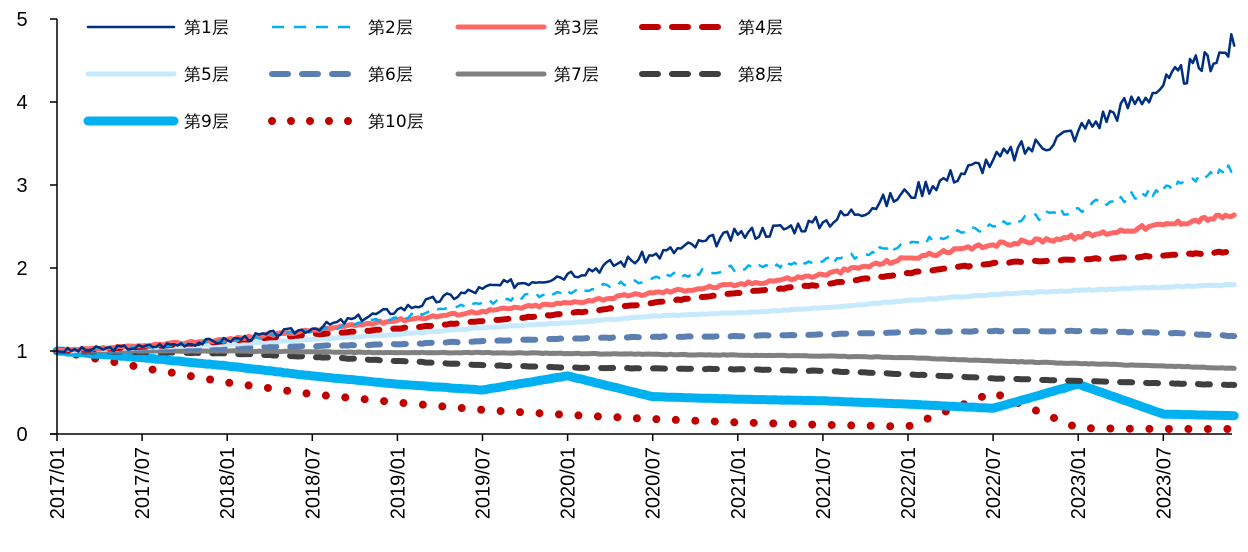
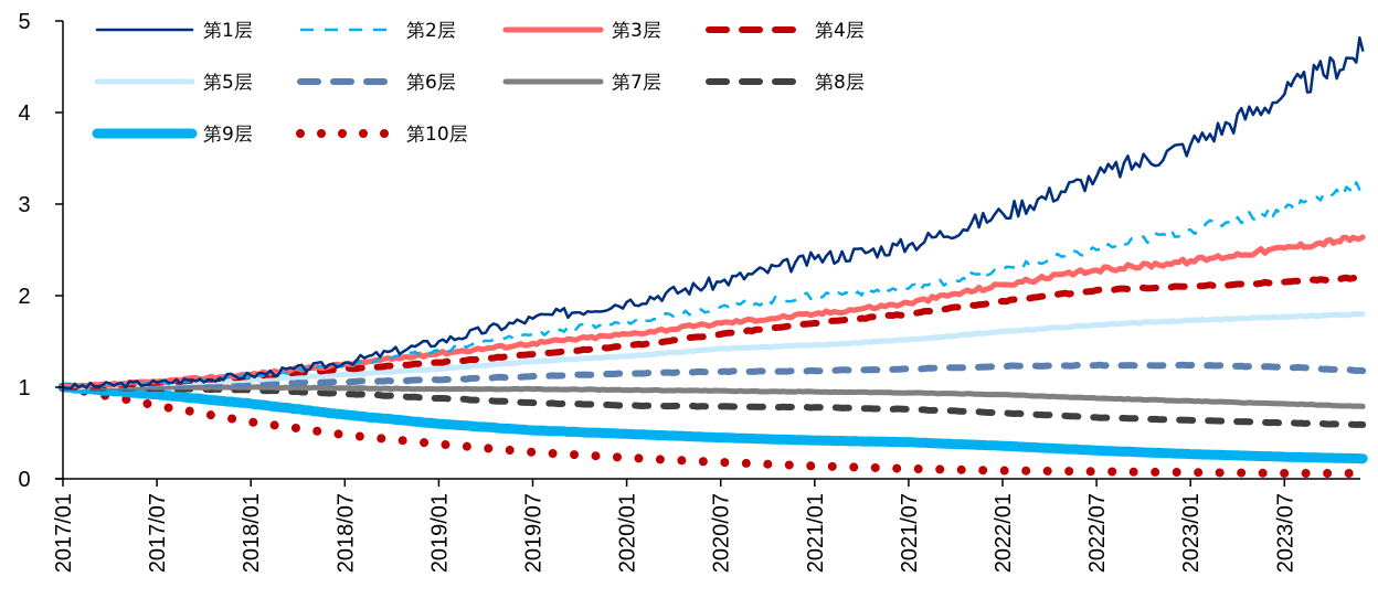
第9层/2020/01: 0.7 -> 0.5
第10层/2022/07: 0.5 -> 0.1
第9层/2023/01: 0.6 -> 0.3
